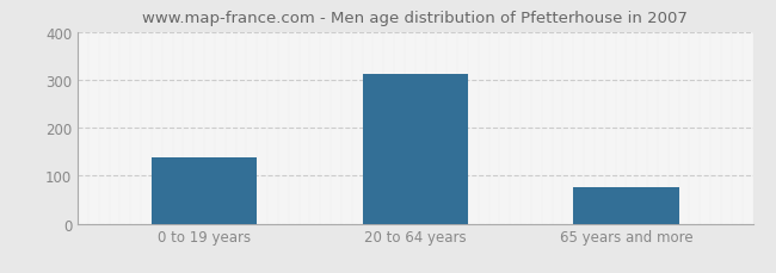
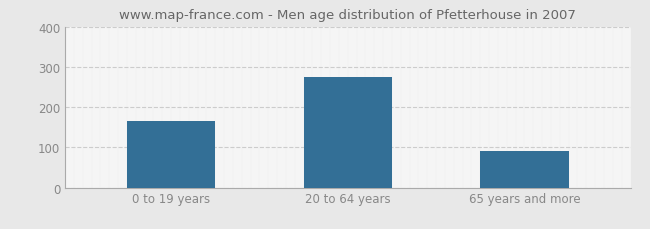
0 to 19 years: 138 -> 165
20 to 64 years: 312 -> 275
65 years and more: 75 -> 90
